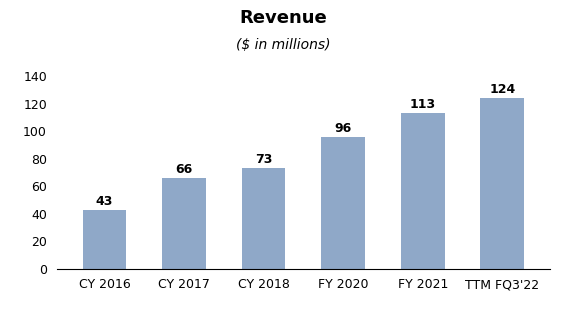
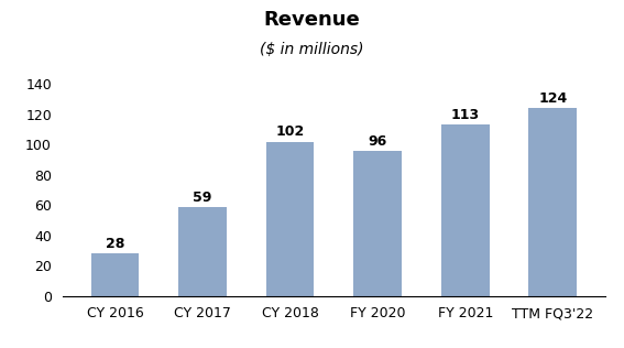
CY 2016: 43 -> 28
CY 2017: 66 -> 59
CY 2018: 73 -> 102
